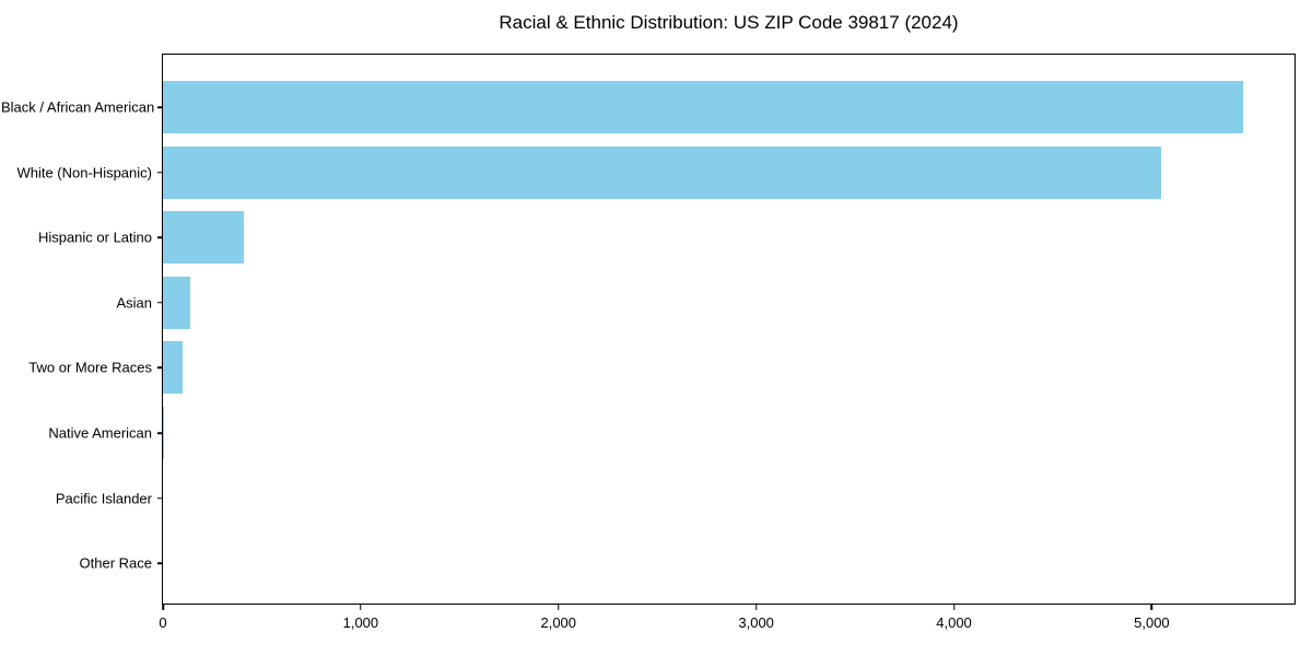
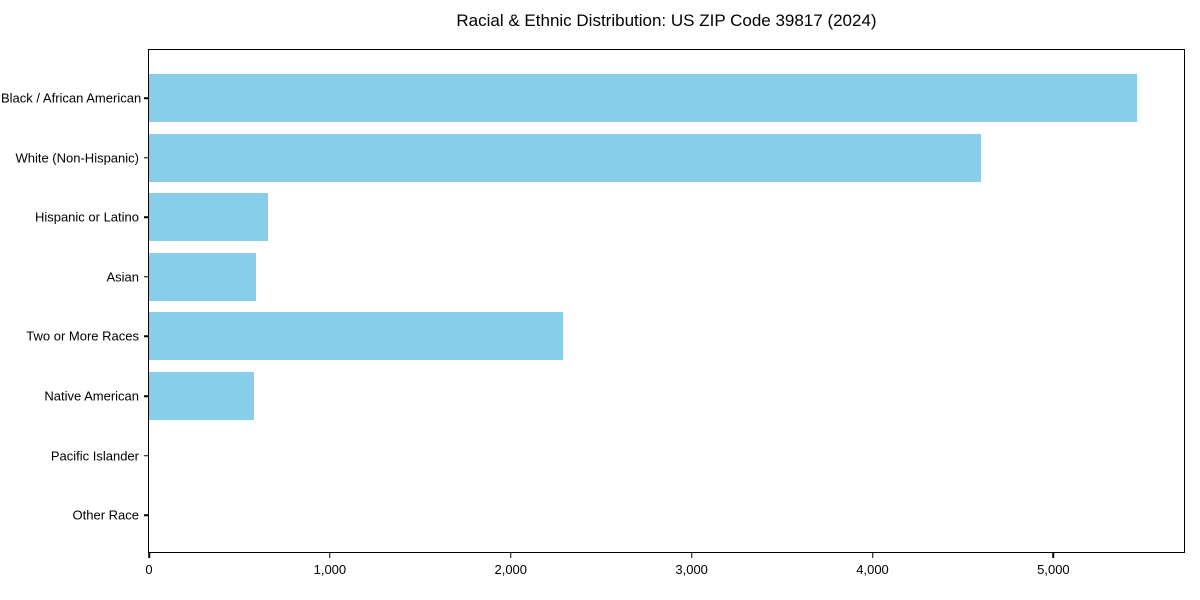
White (Non-Hispanic): 5050 -> 4600
Hispanic or Latino: 410 -> 660
Asian: 140 -> 590
Two or More Races: 100 -> 2290
Native American: 10 -> 580
